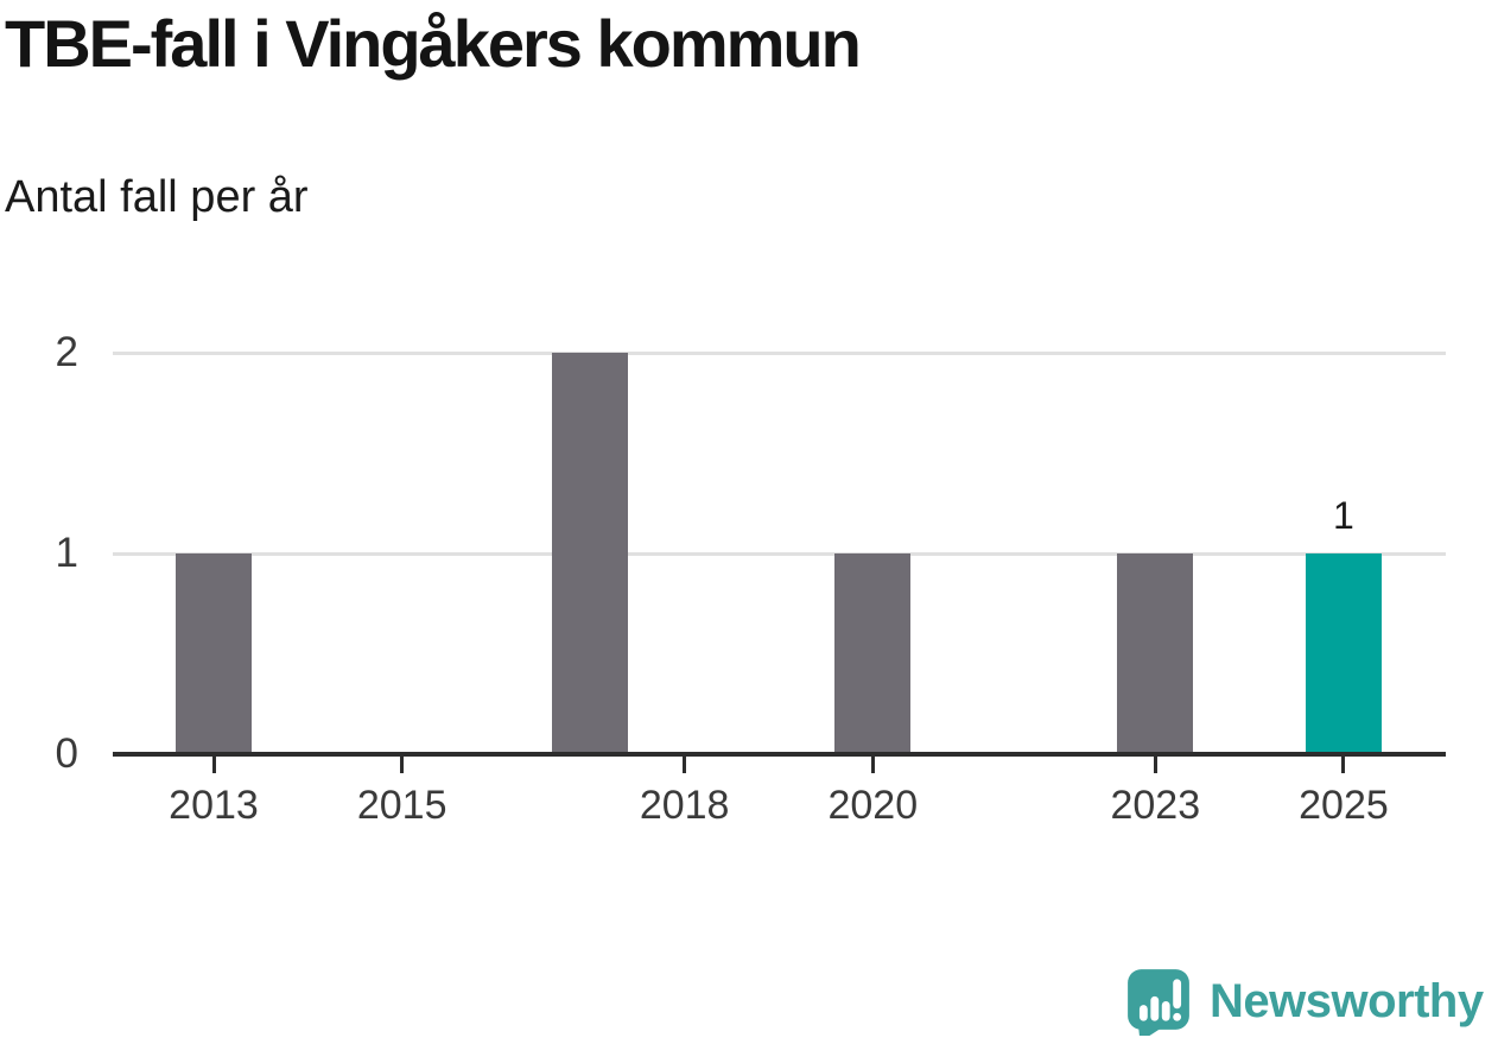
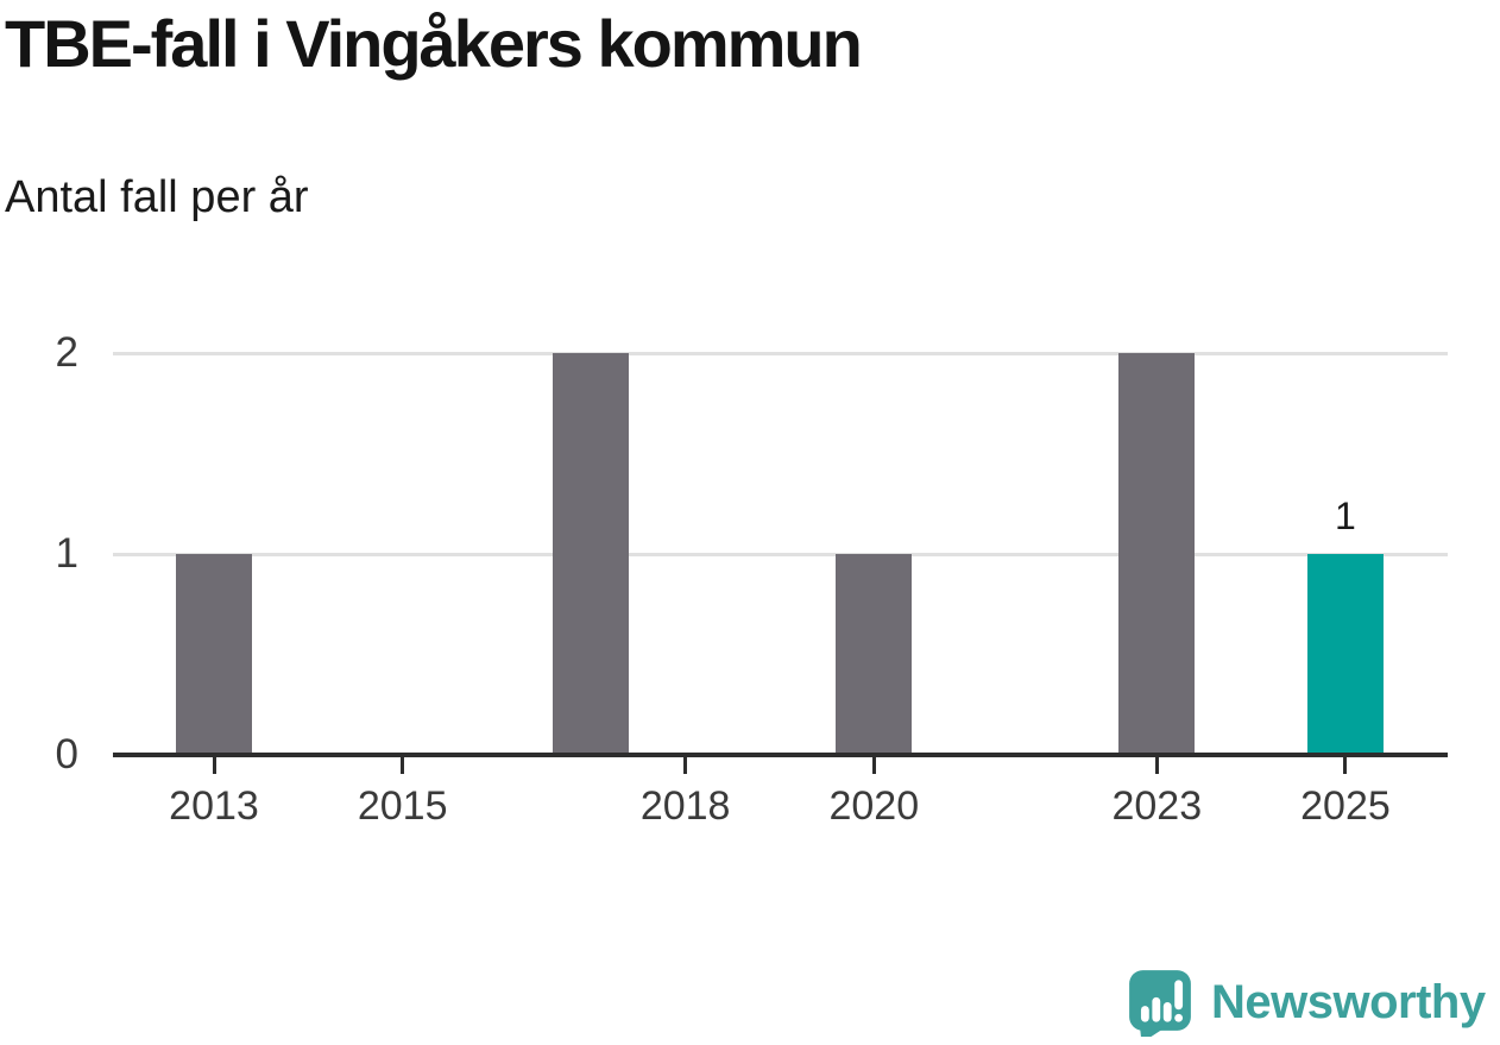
2023: 1 -> 2
